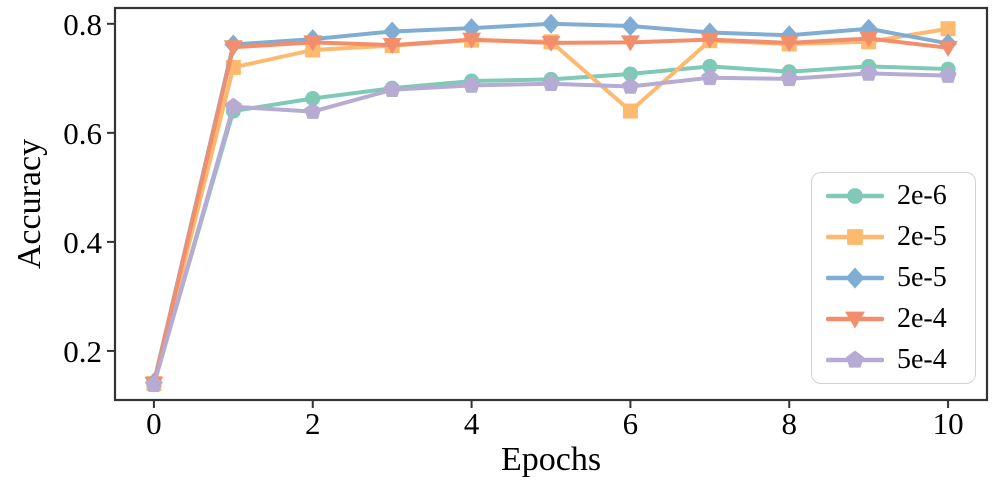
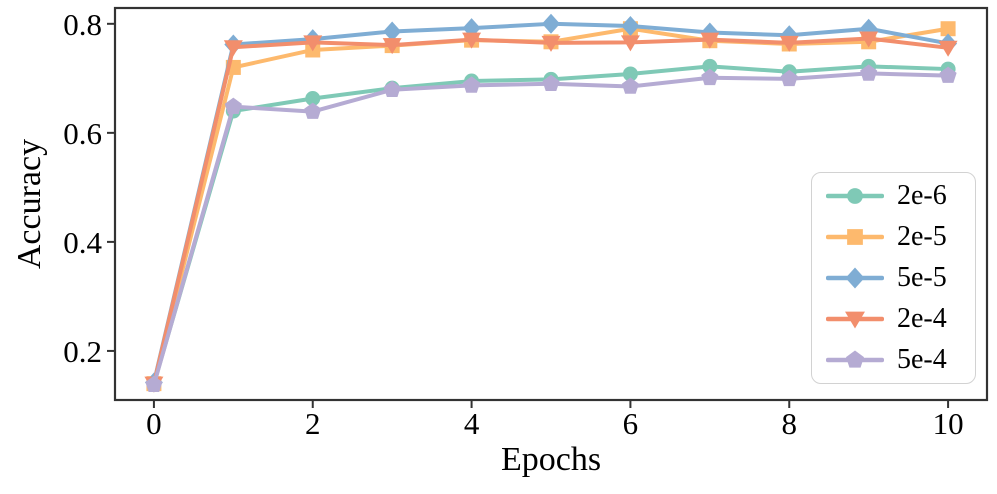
2e-5/6: 0.64 -> 0.79
